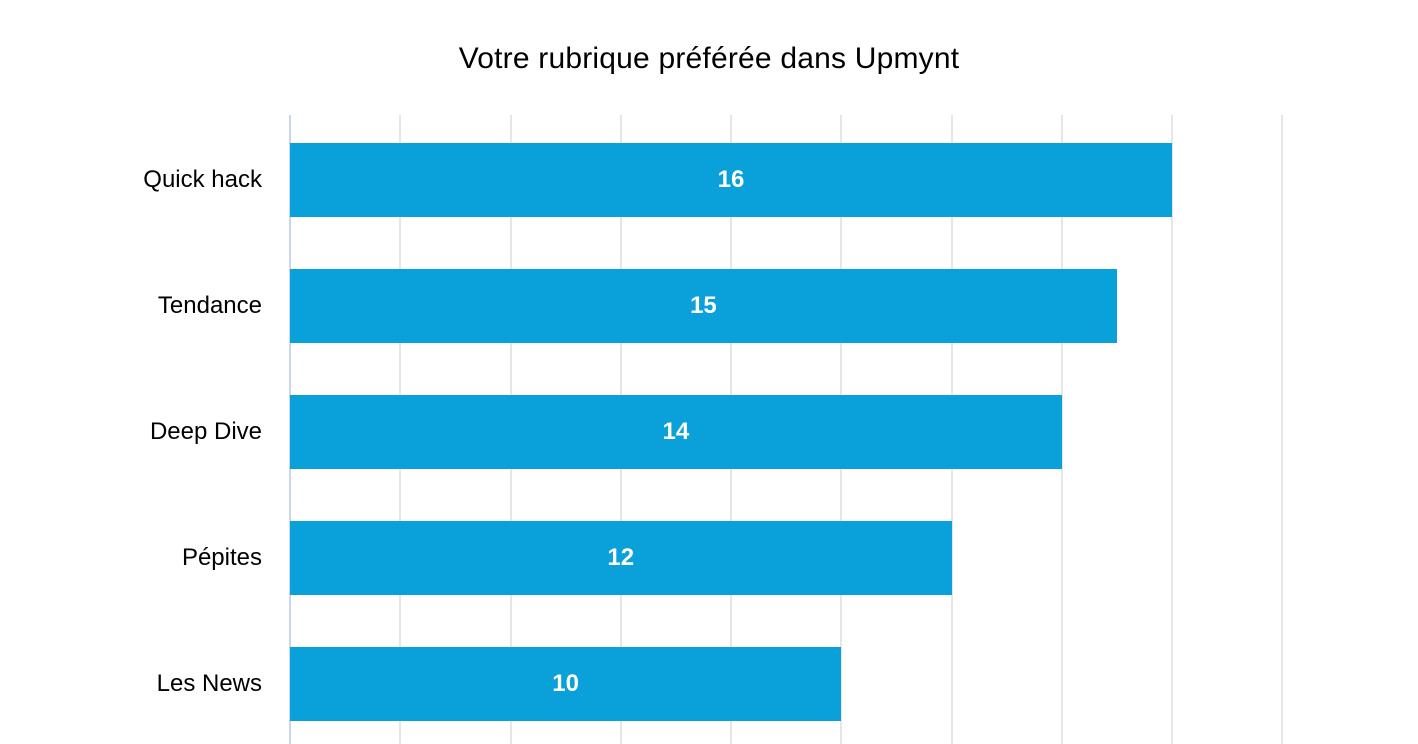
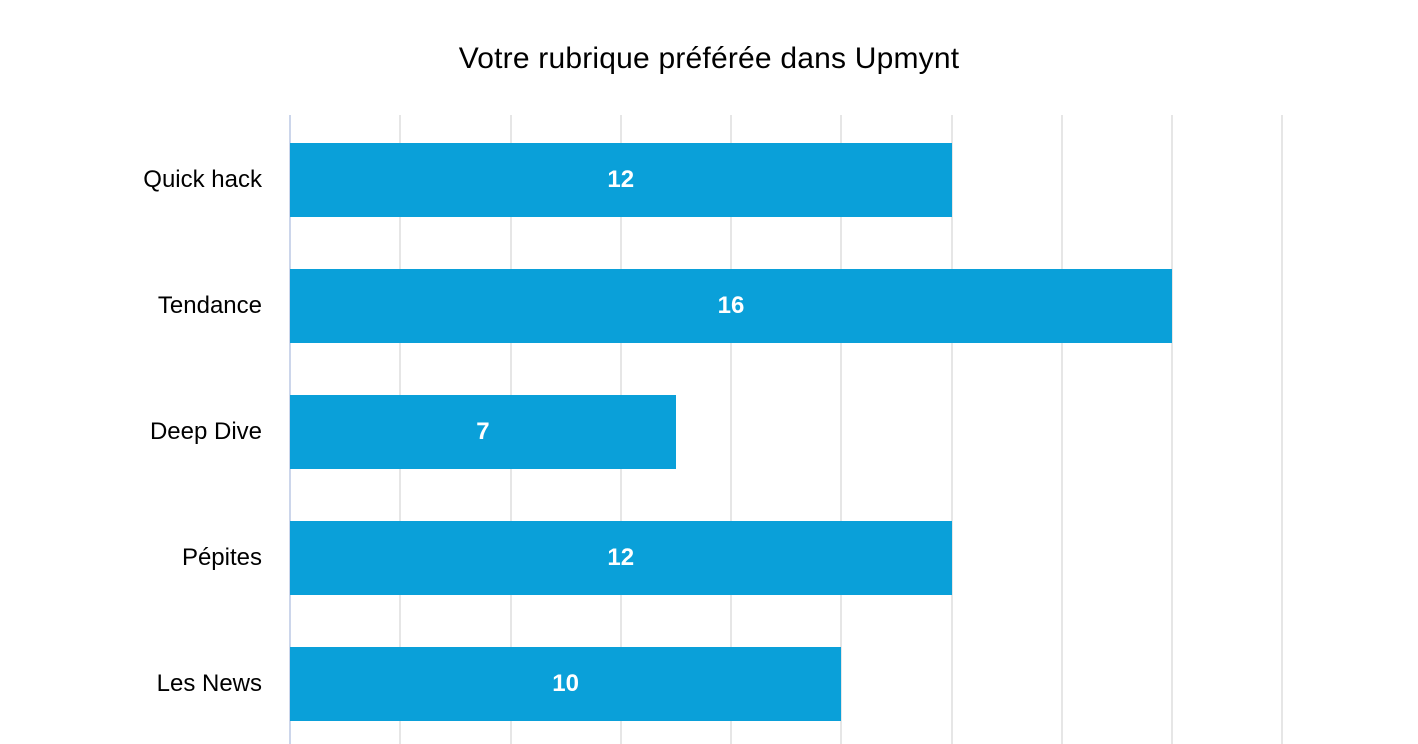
Quick hack: 16 -> 12
Tendance: 15 -> 16
Deep Dive: 14 -> 7
